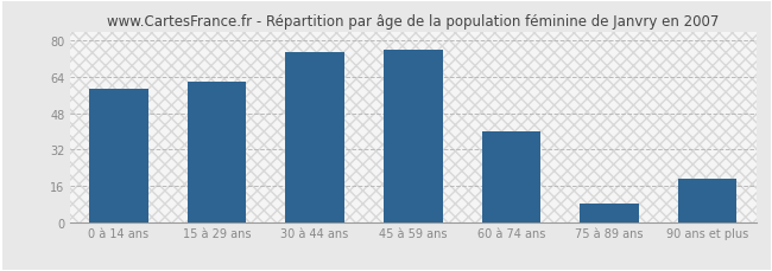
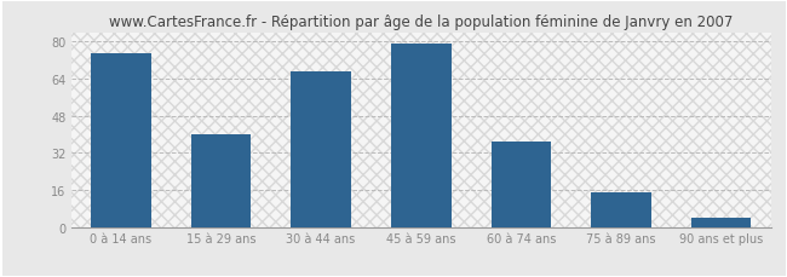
0 à 14 ans: 59 -> 75
15 à 29 ans: 62 -> 40
30 à 44 ans: 75 -> 67
45 à 59 ans: 76 -> 79
60 à 74 ans: 40 -> 37
75 à 89 ans: 8 -> 15
90 ans et plus: 19 -> 4
